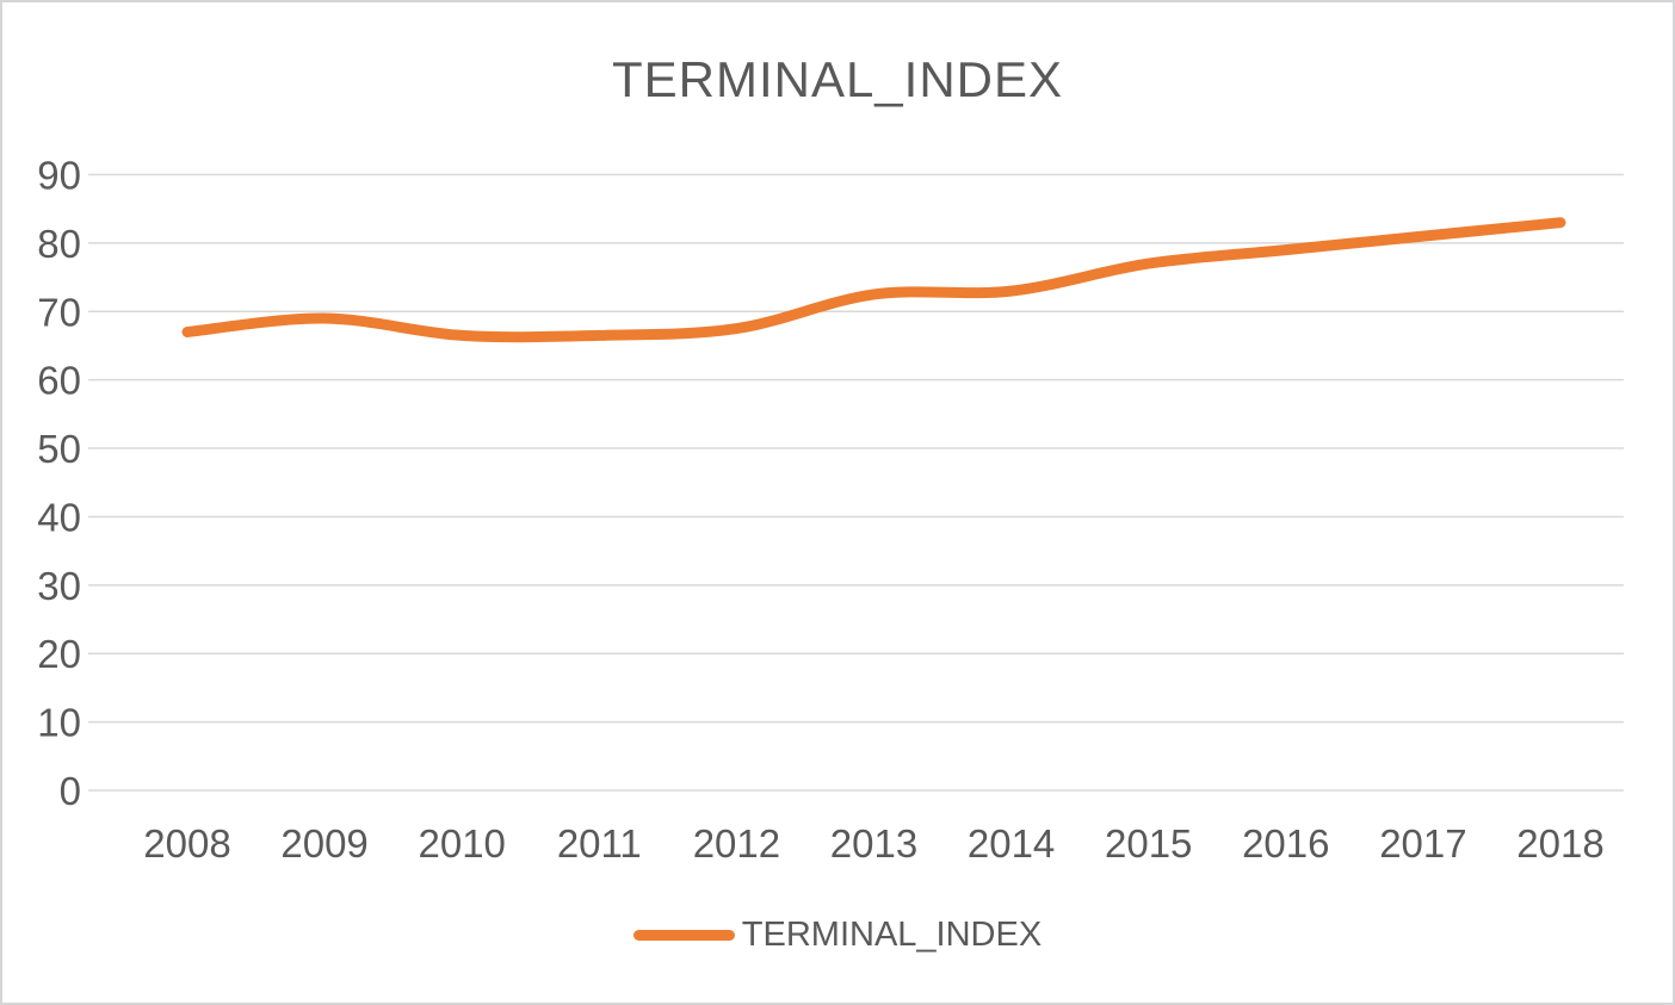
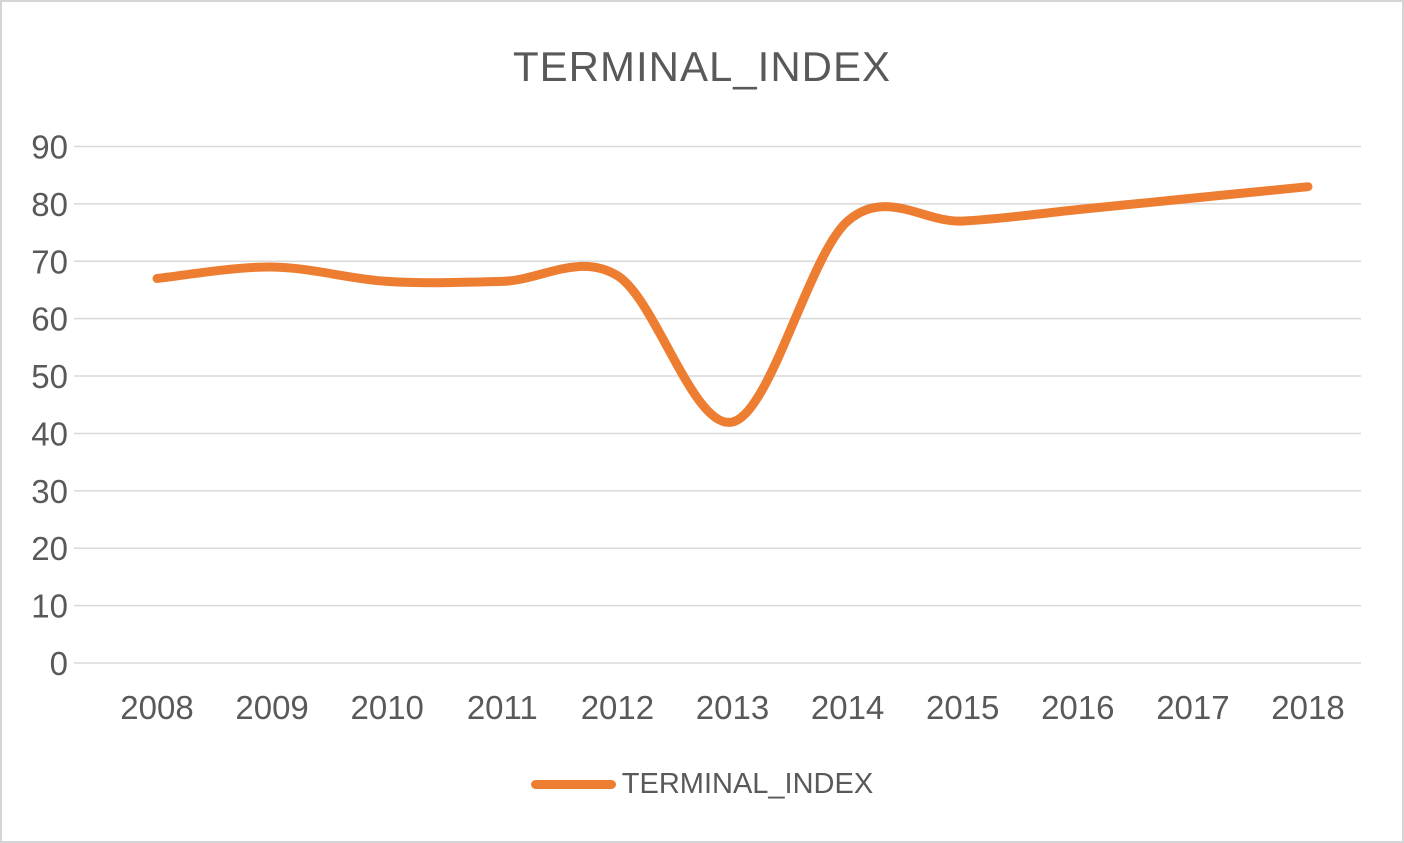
2013: 72 -> 42
2014: 73 -> 77
